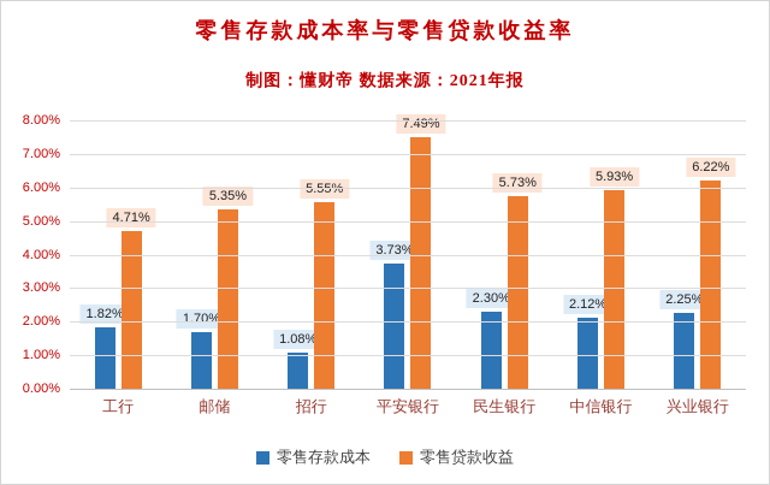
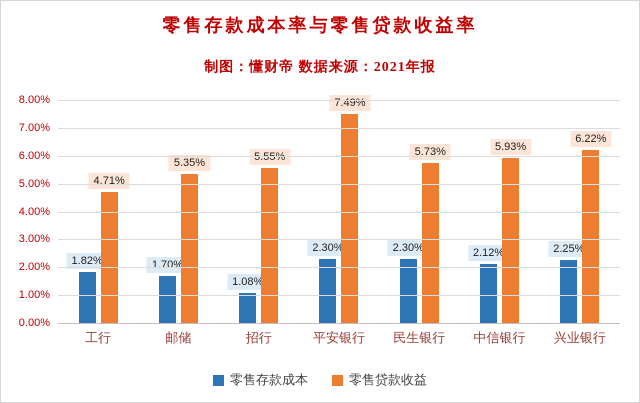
零售存款成本/平安银行: 3.73% -> 2.30%
